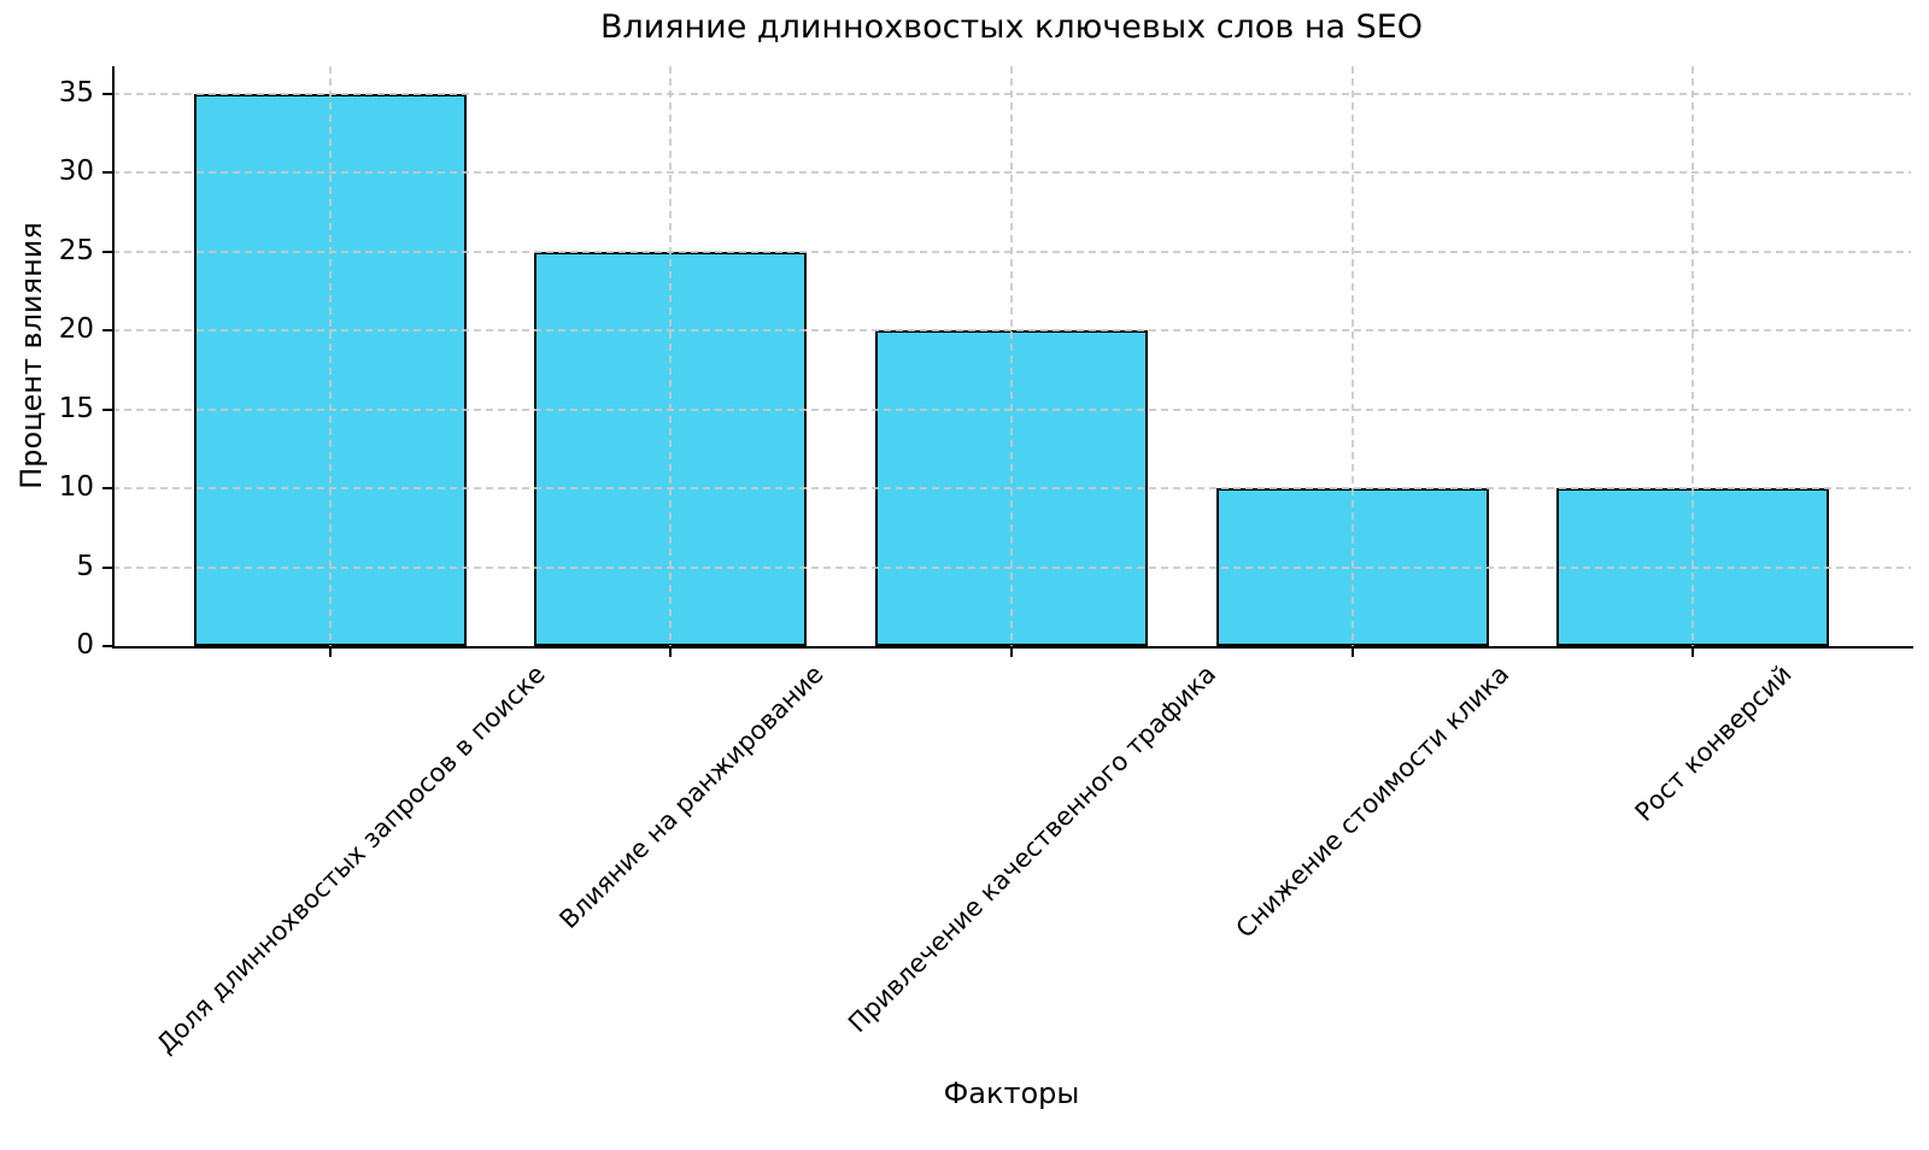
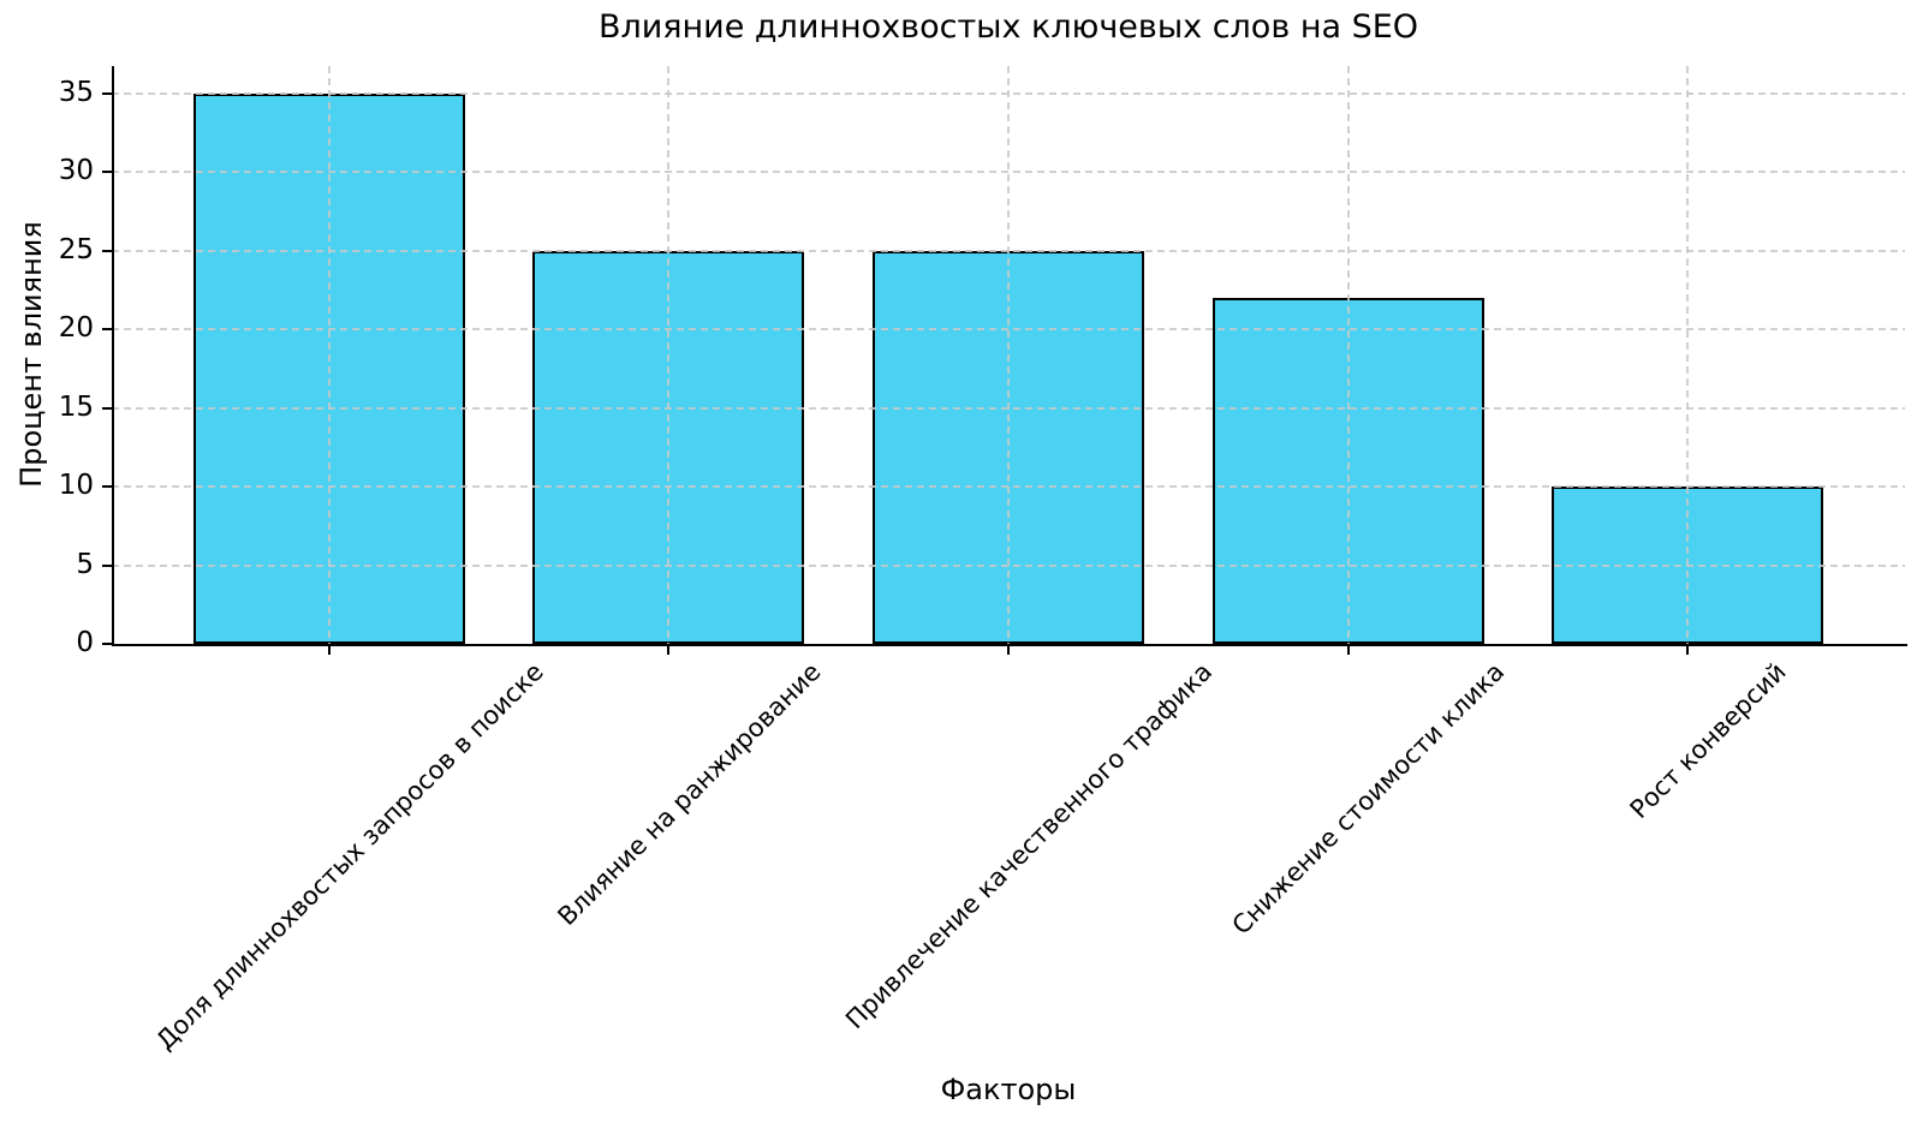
Привлечение качественного трафика: 20 -> 25
Снижение стоимости клика: 10 -> 22
